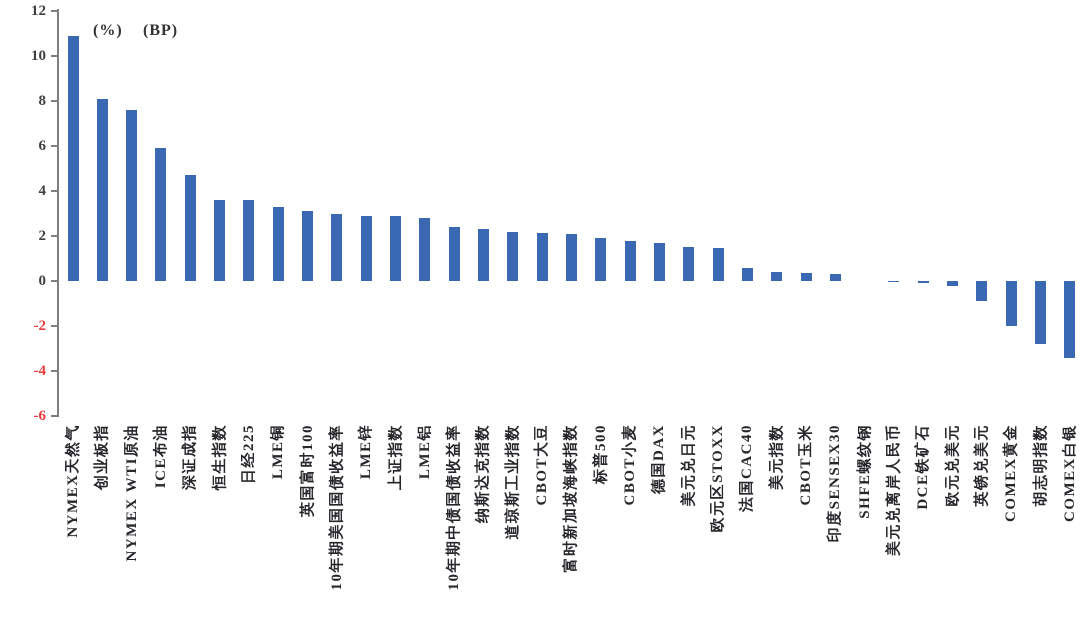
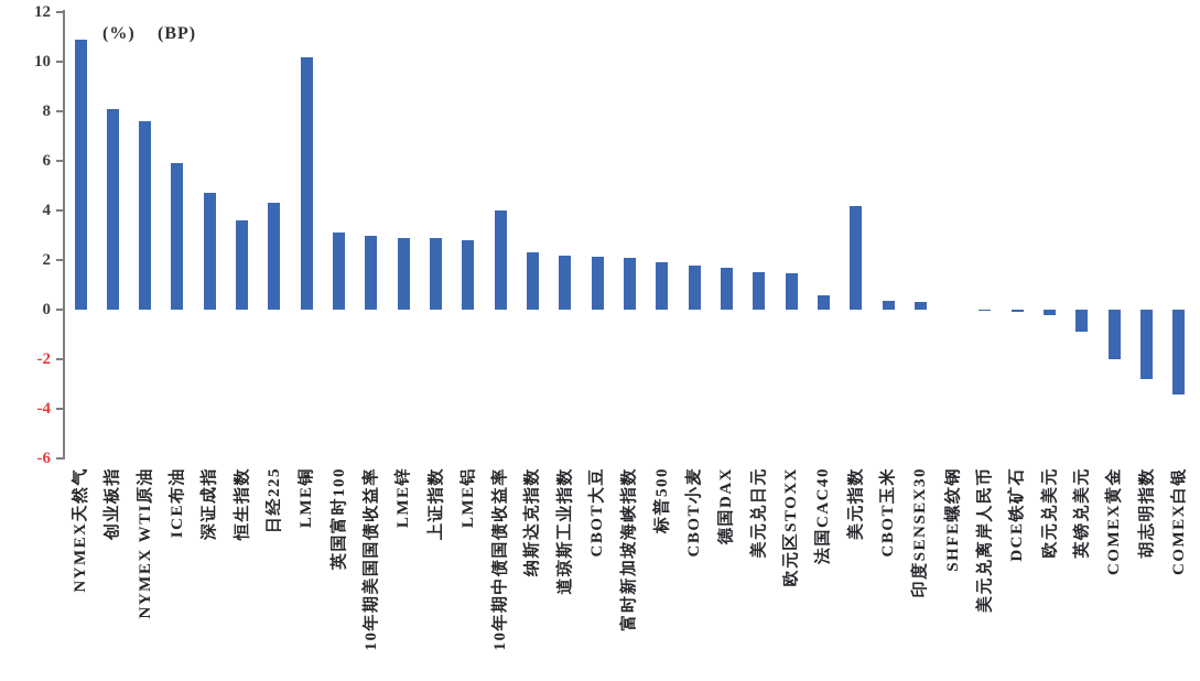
日经225: 3.6 -> 4.3
LME铜: 3.3 -> 10.2
10年期中债国债收益率: 2.4 -> 4.0
美元指数: 0.4 -> 4.2
